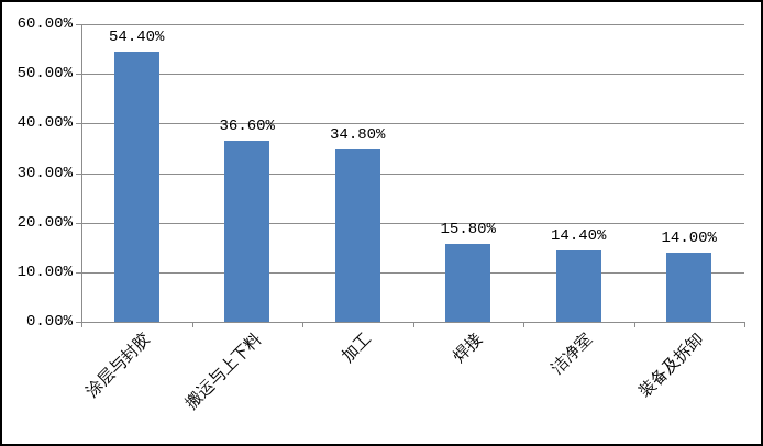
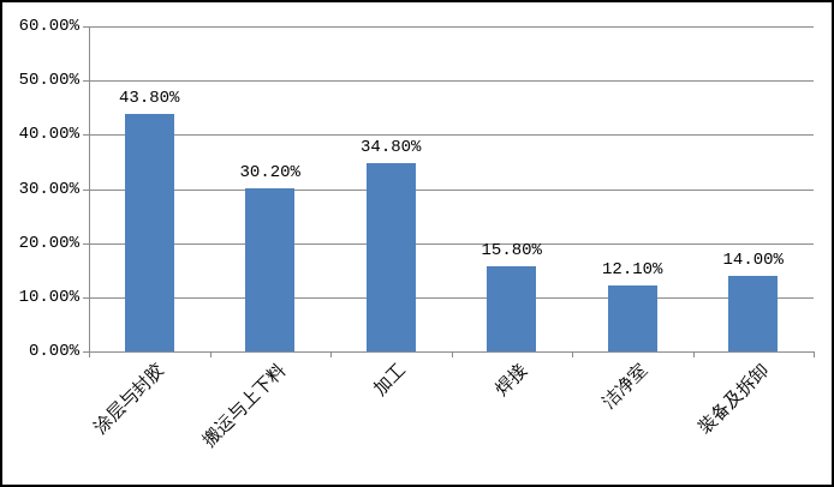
涂层与封胶: 54.40% -> 43.80%
搬运与上下料: 36.60% -> 30.20%
洁净室: 14.40% -> 12.10%
